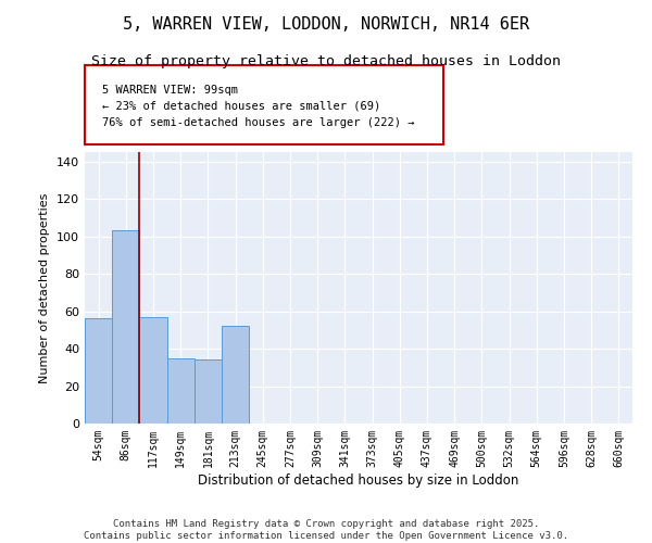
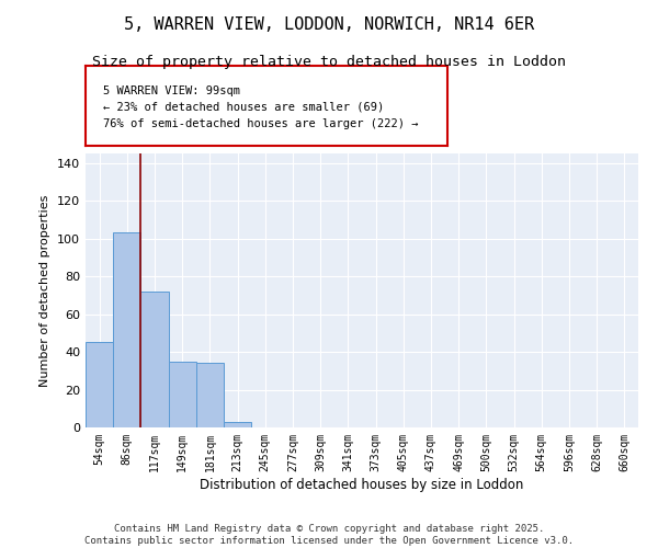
54sqm: 56 -> 45
117sqm: 57 -> 72
213sqm: 52 -> 3
